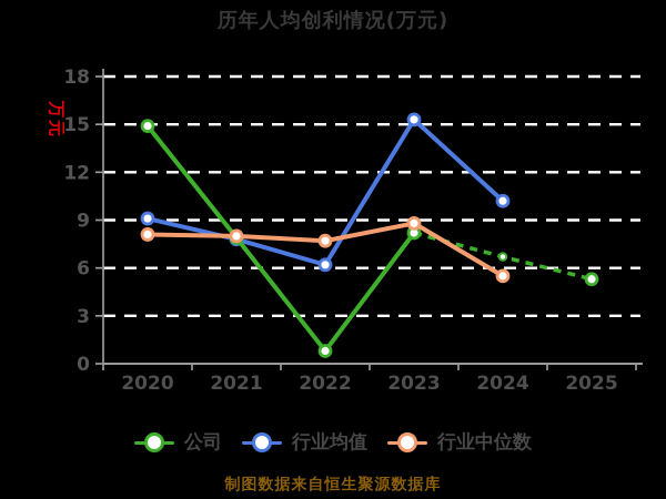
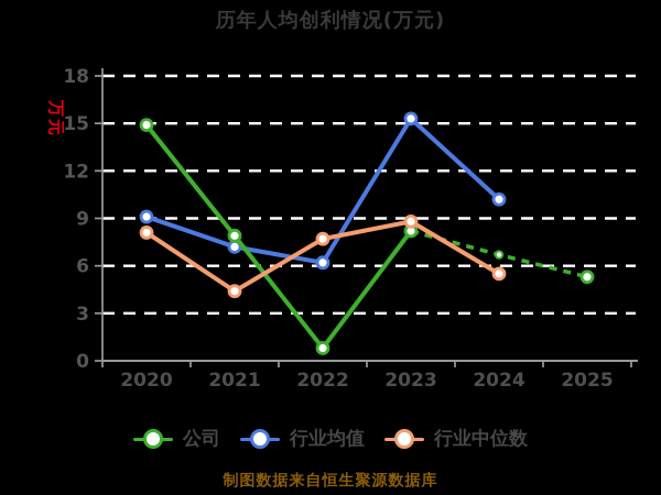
行业均值/2021: 7.8 -> 7.2
行业中位数/2021: 8.0 -> 4.4
